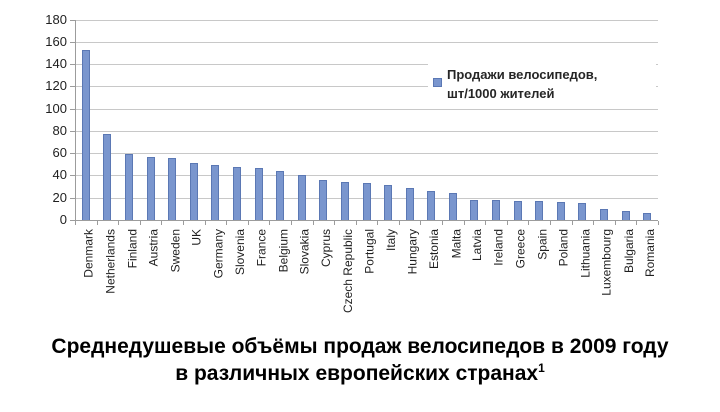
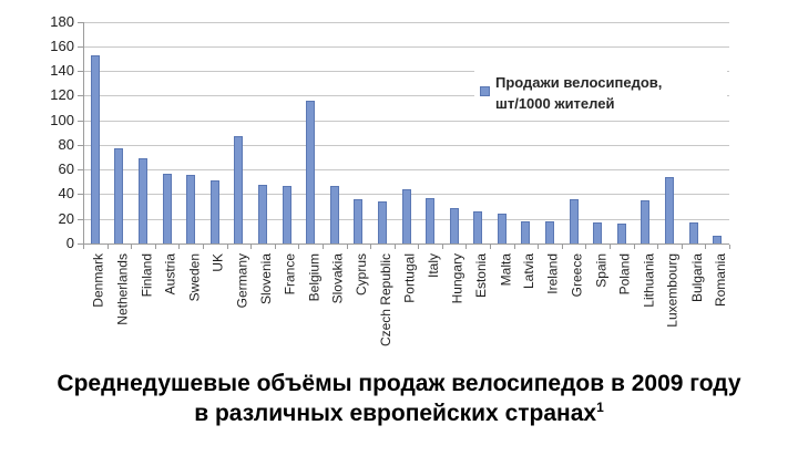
Finland: 59 -> 69
Germany: 49 -> 87
Belgium: 44 -> 116
Slovakia: 40 -> 47
Portugal: 33 -> 44
Italy: 31 -> 37
Greece: 17 -> 36
Lithuania: 15 -> 35
Luxembourg: 10 -> 54
Bulgaria: 8 -> 17
